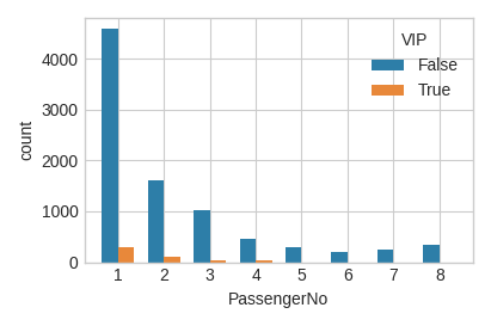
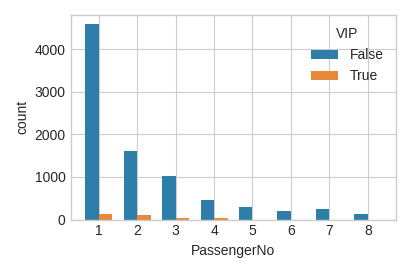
True/1: 300 -> 130
False/8: 350 -> 130
